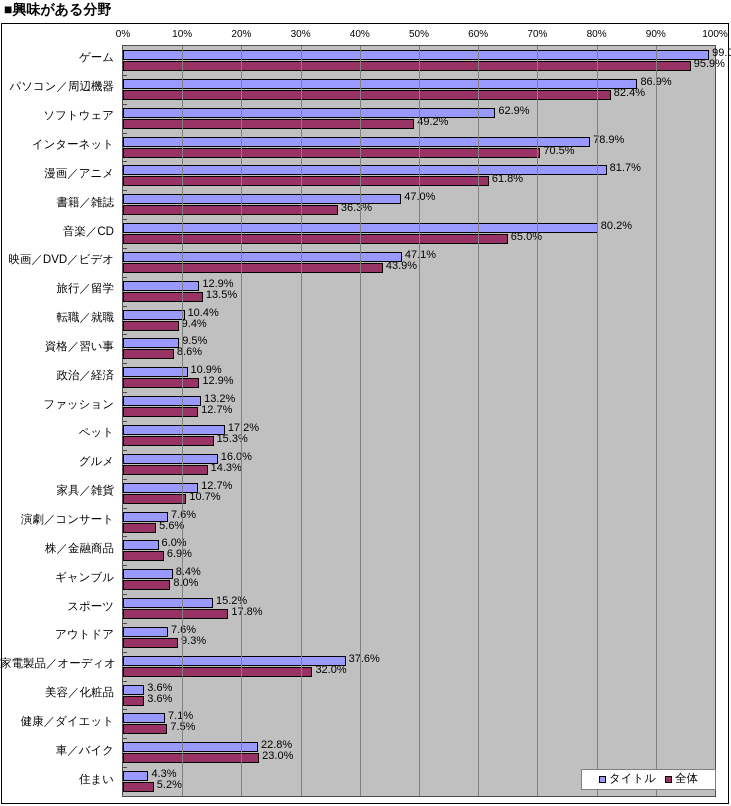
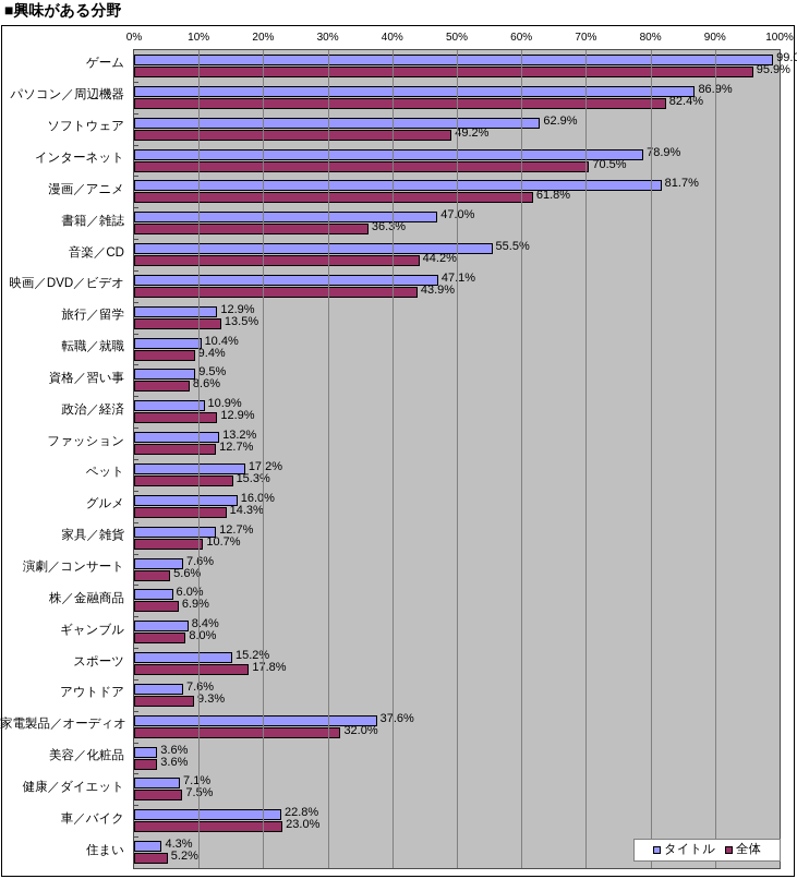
タイトル/音楽／CD: 80.2% -> 55.5%
全体/音楽／CD: 65.0% -> 44.2%
